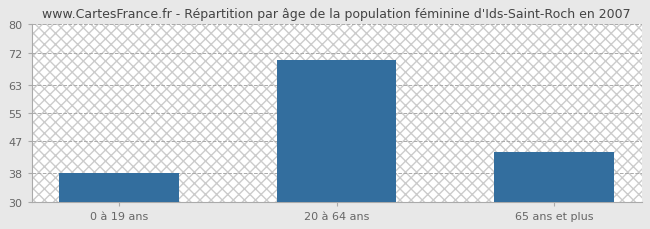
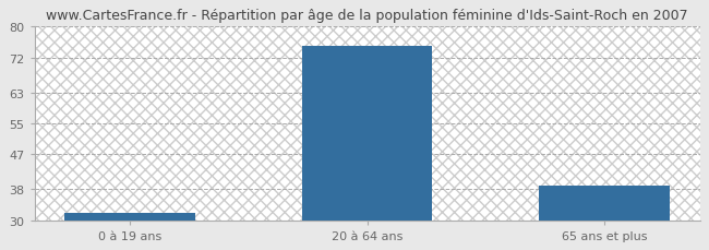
0 à 19 ans: 38 -> 32
20 à 64 ans: 70 -> 75
65 ans et plus: 44 -> 39
